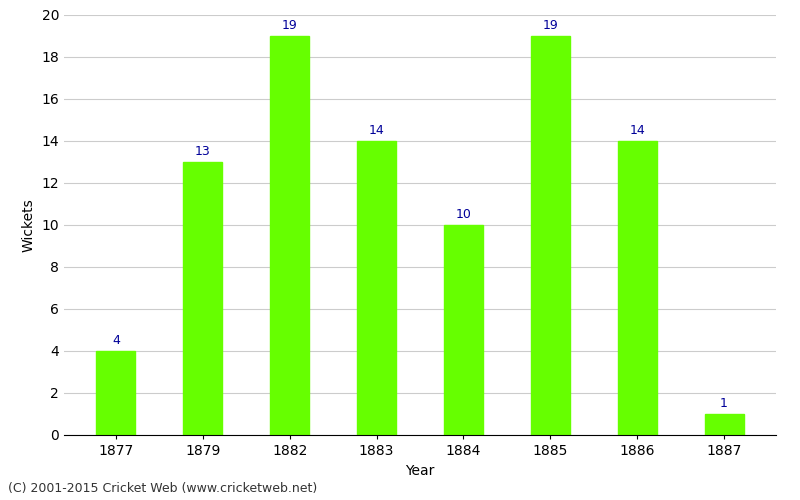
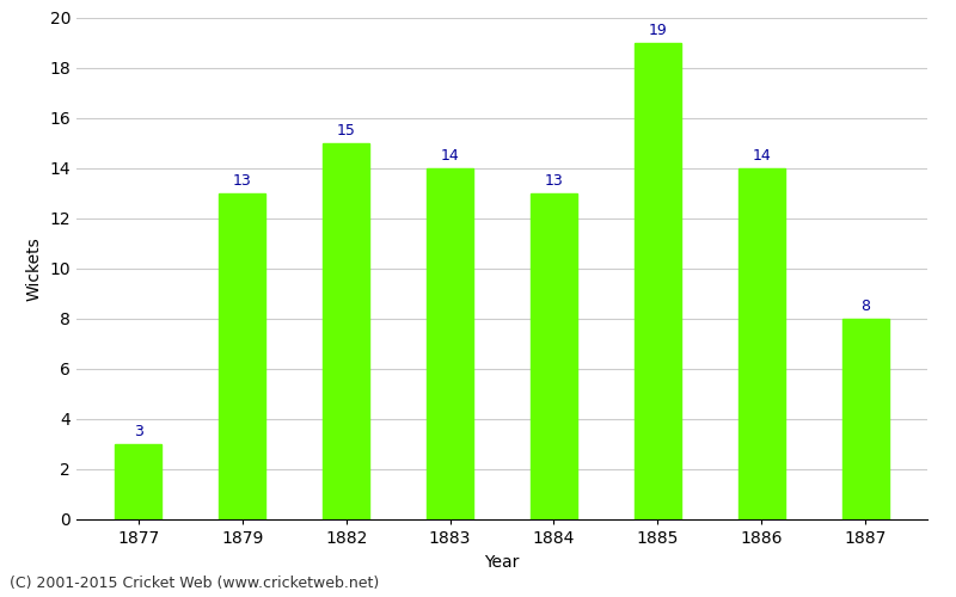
1877: 4 -> 3
1882: 19 -> 15
1884: 10 -> 13
1887: 1 -> 8
